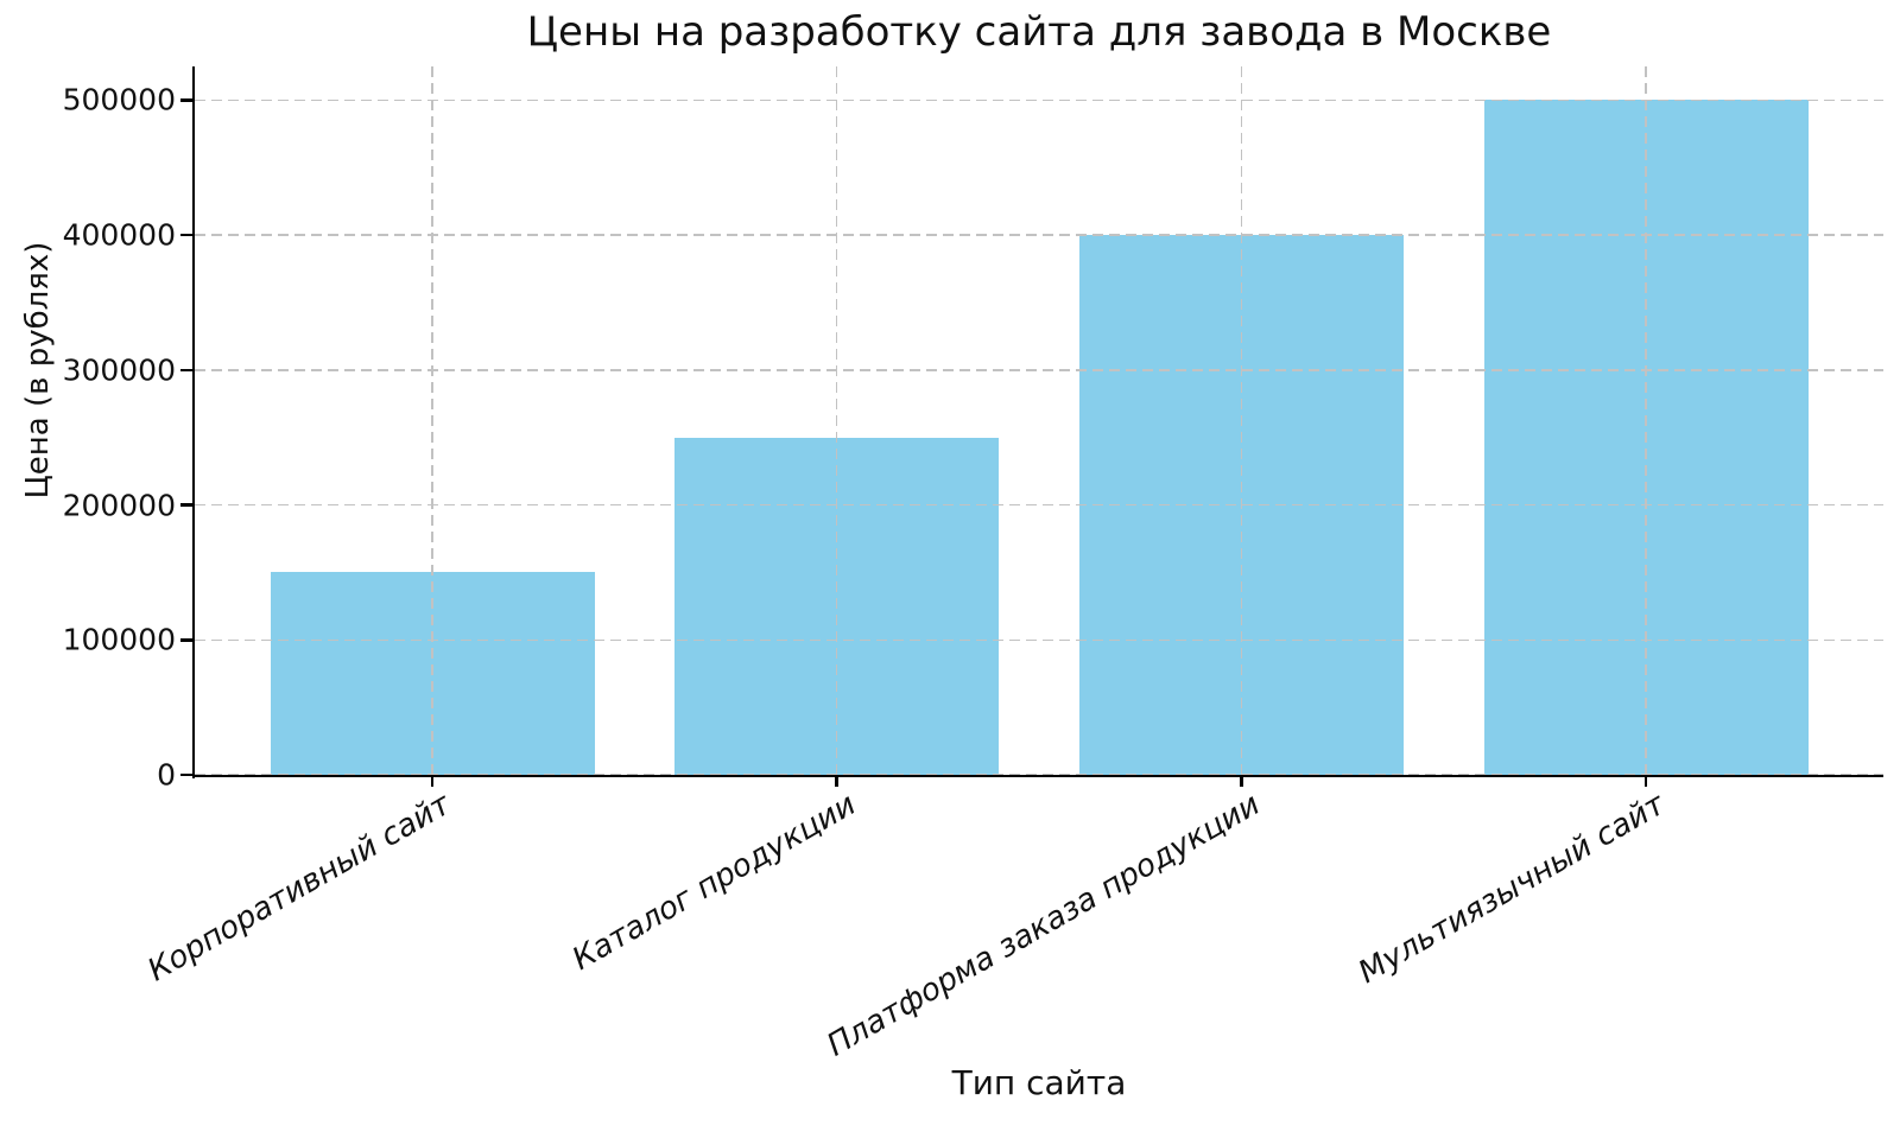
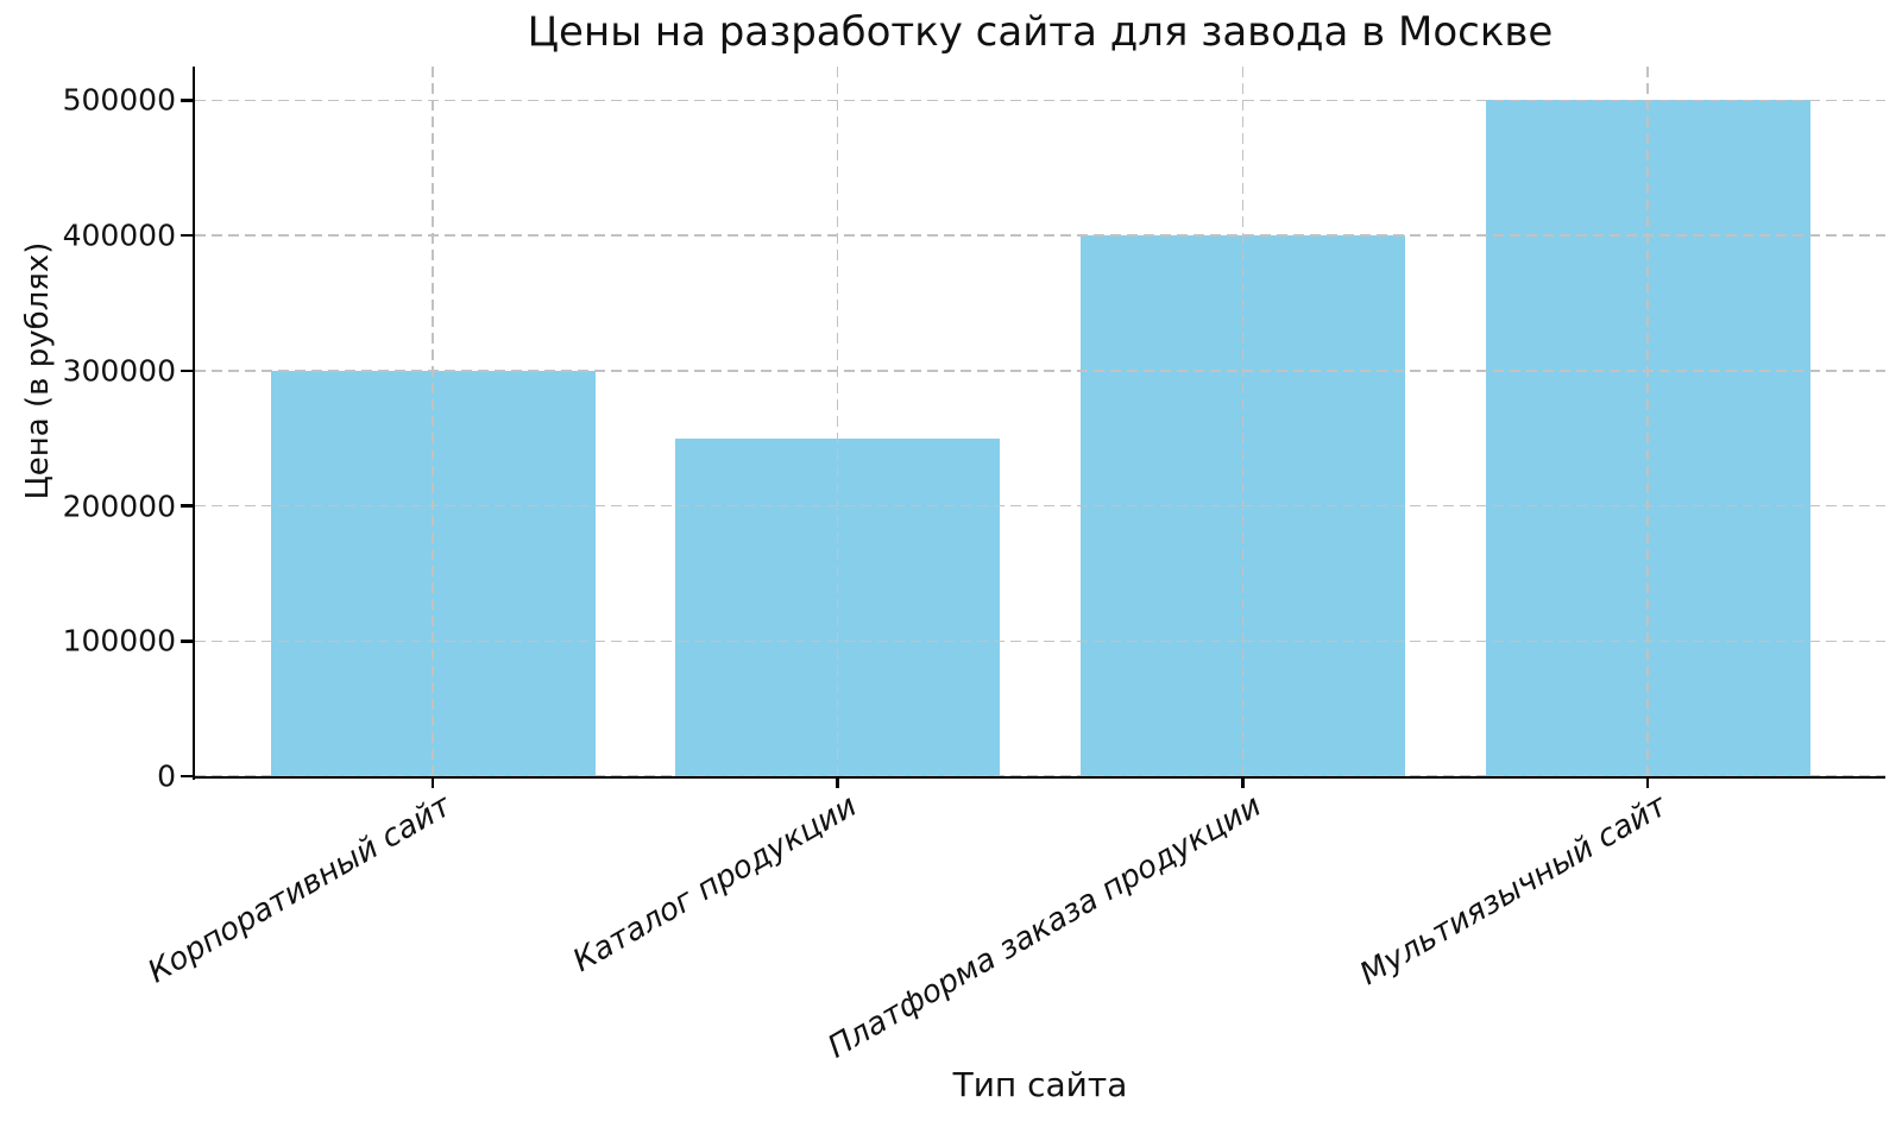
Корпоративный сайт: 150000 -> 300000
